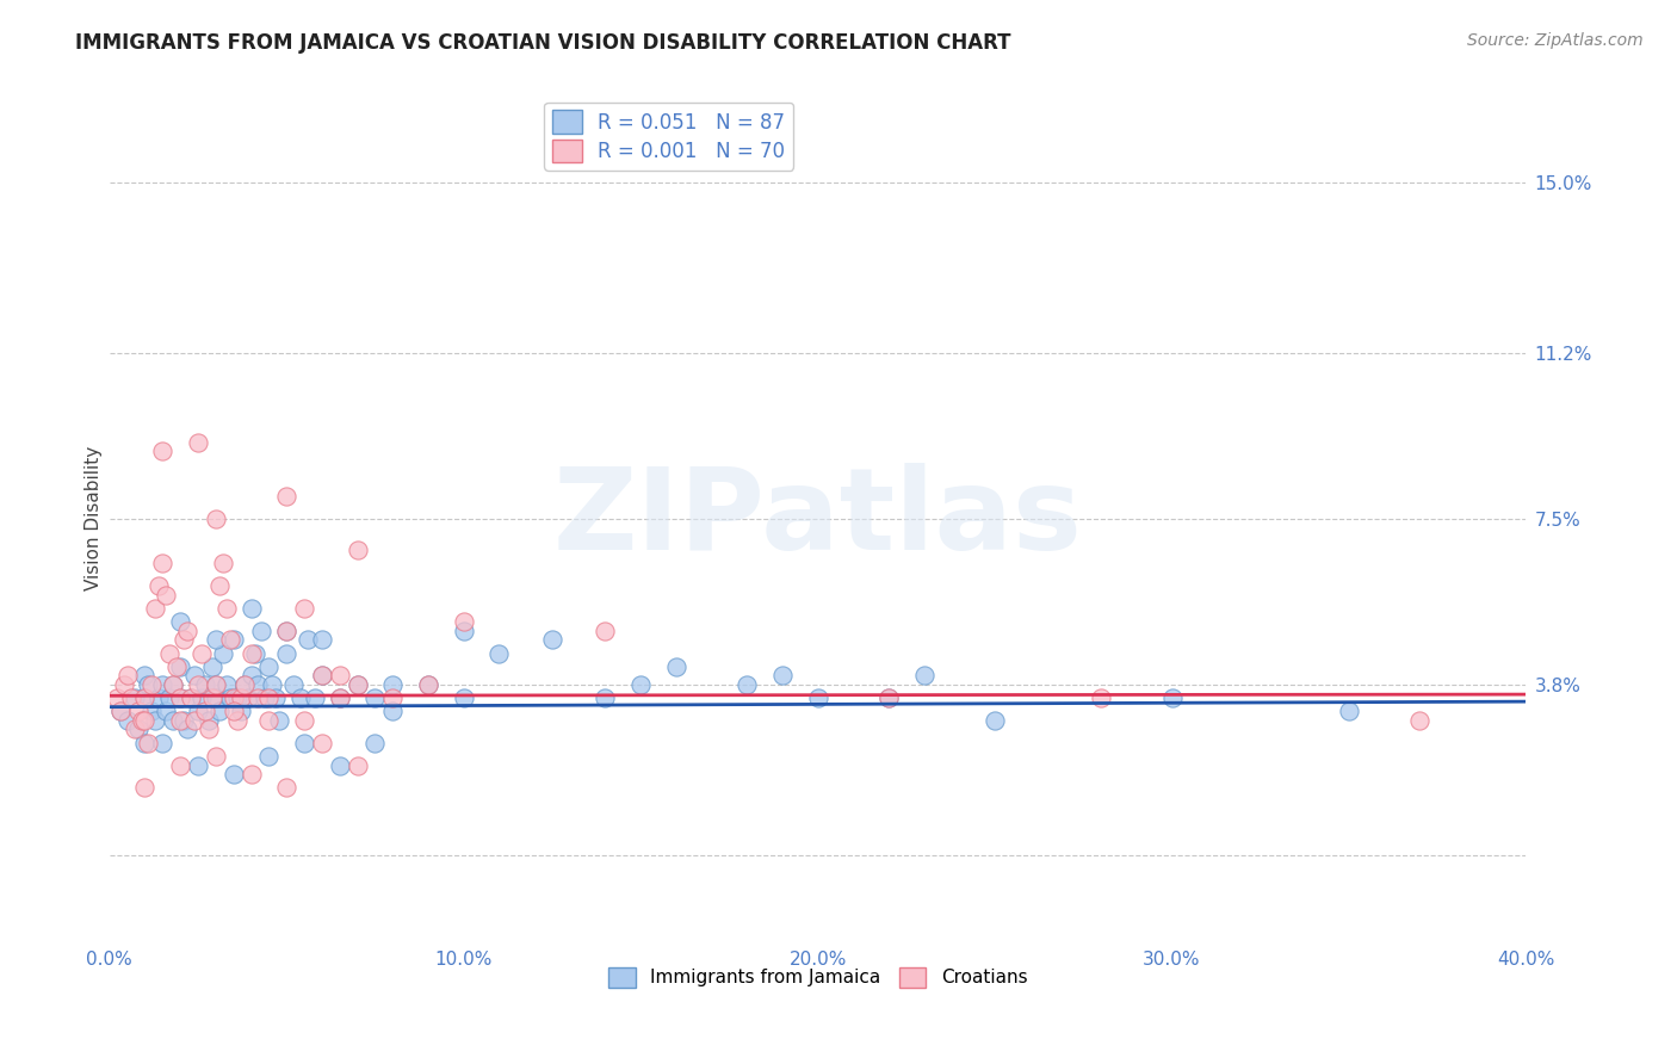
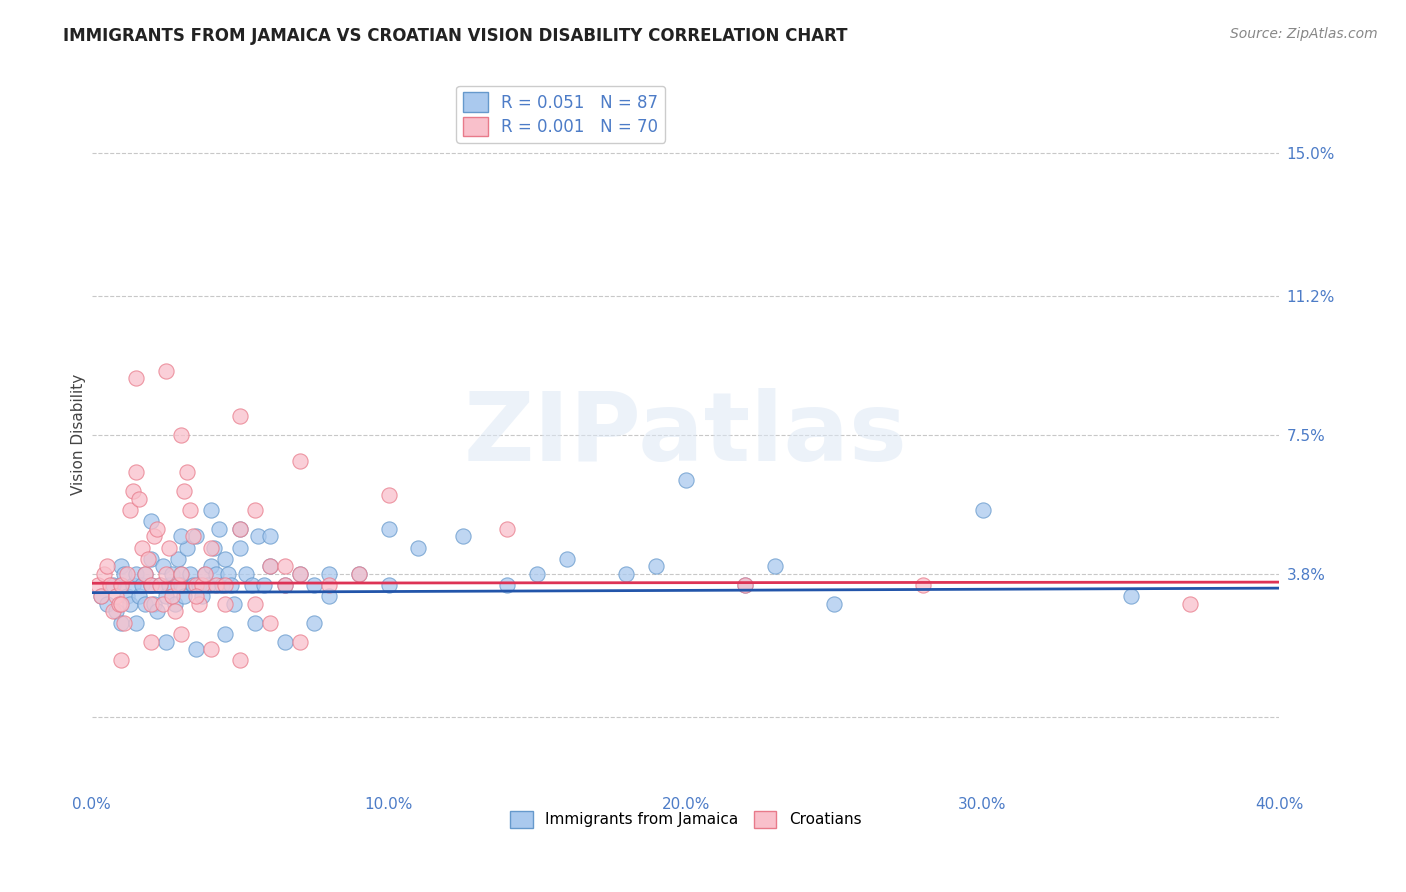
Croatians/10.0%: 5.2% -> 5.9%
Immigrants from Jamaica/20.0%: 3.5% -> 6.3%
Immigrants from Jamaica/30.0%: 3.5% -> 5.5%
